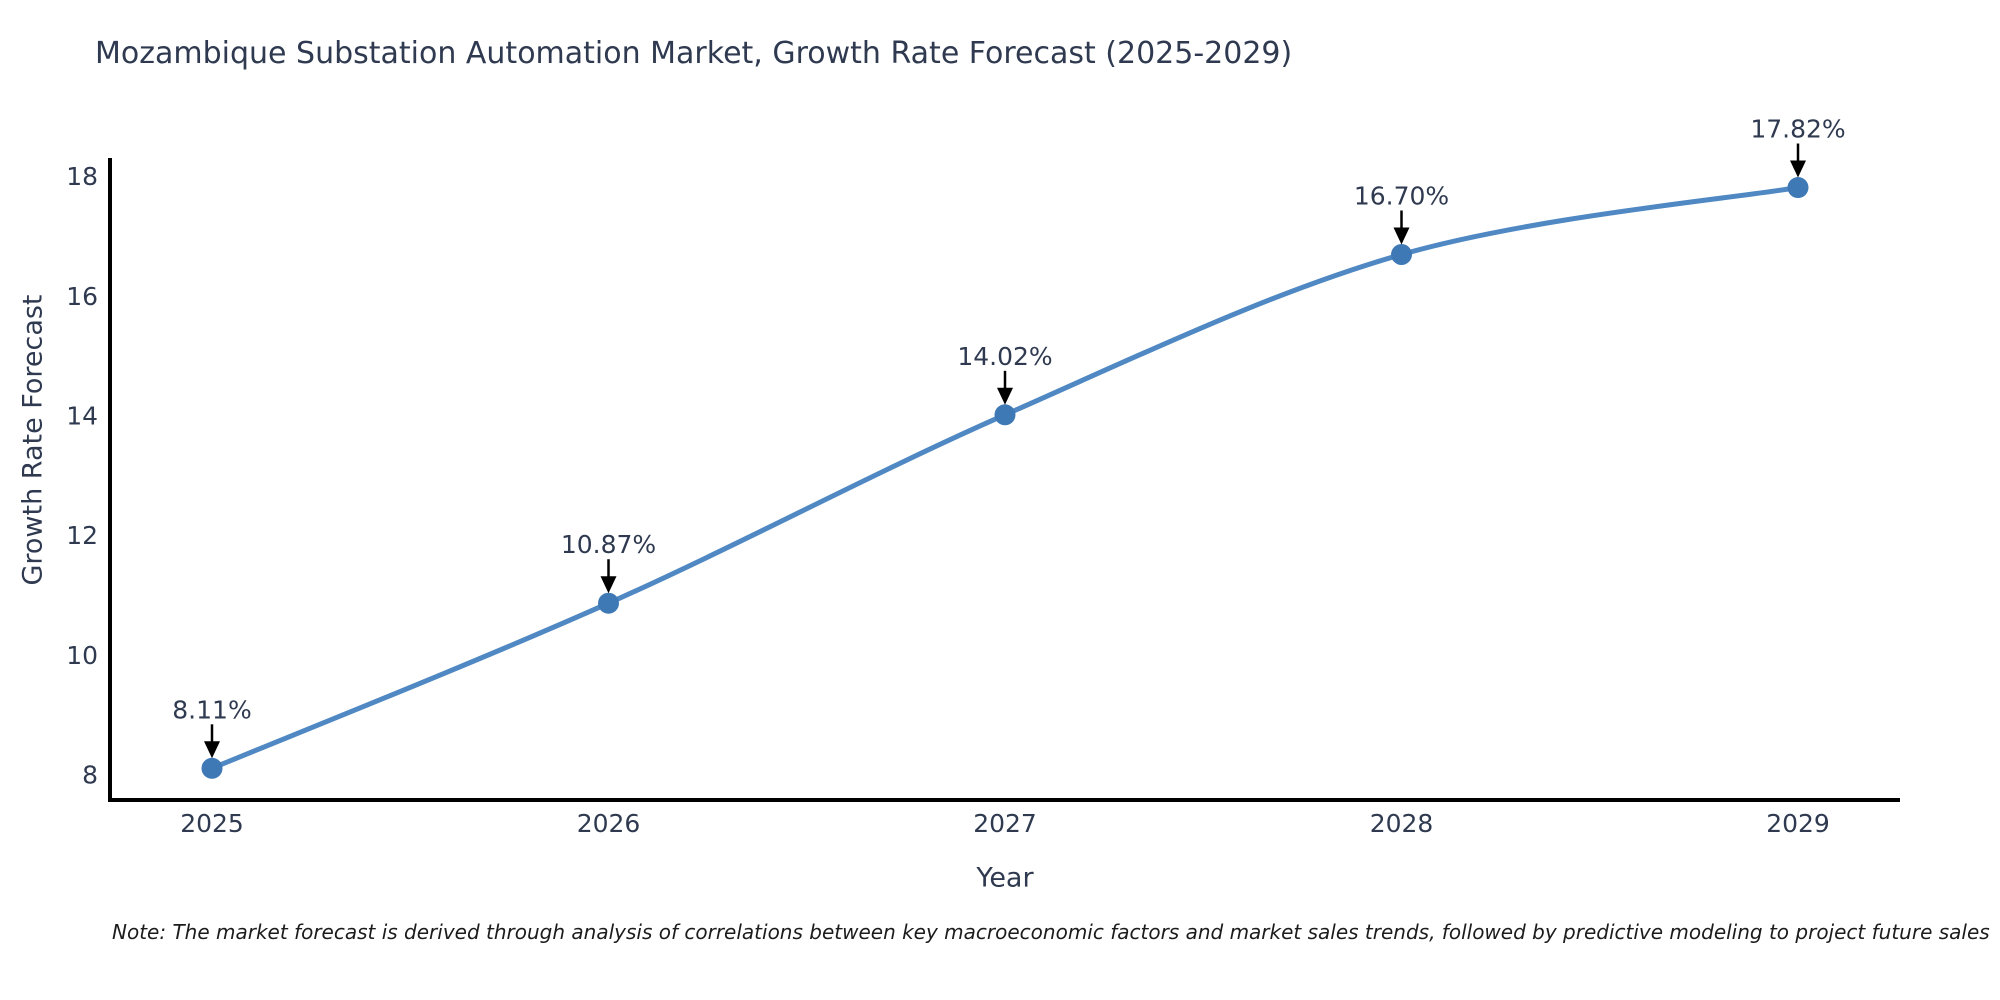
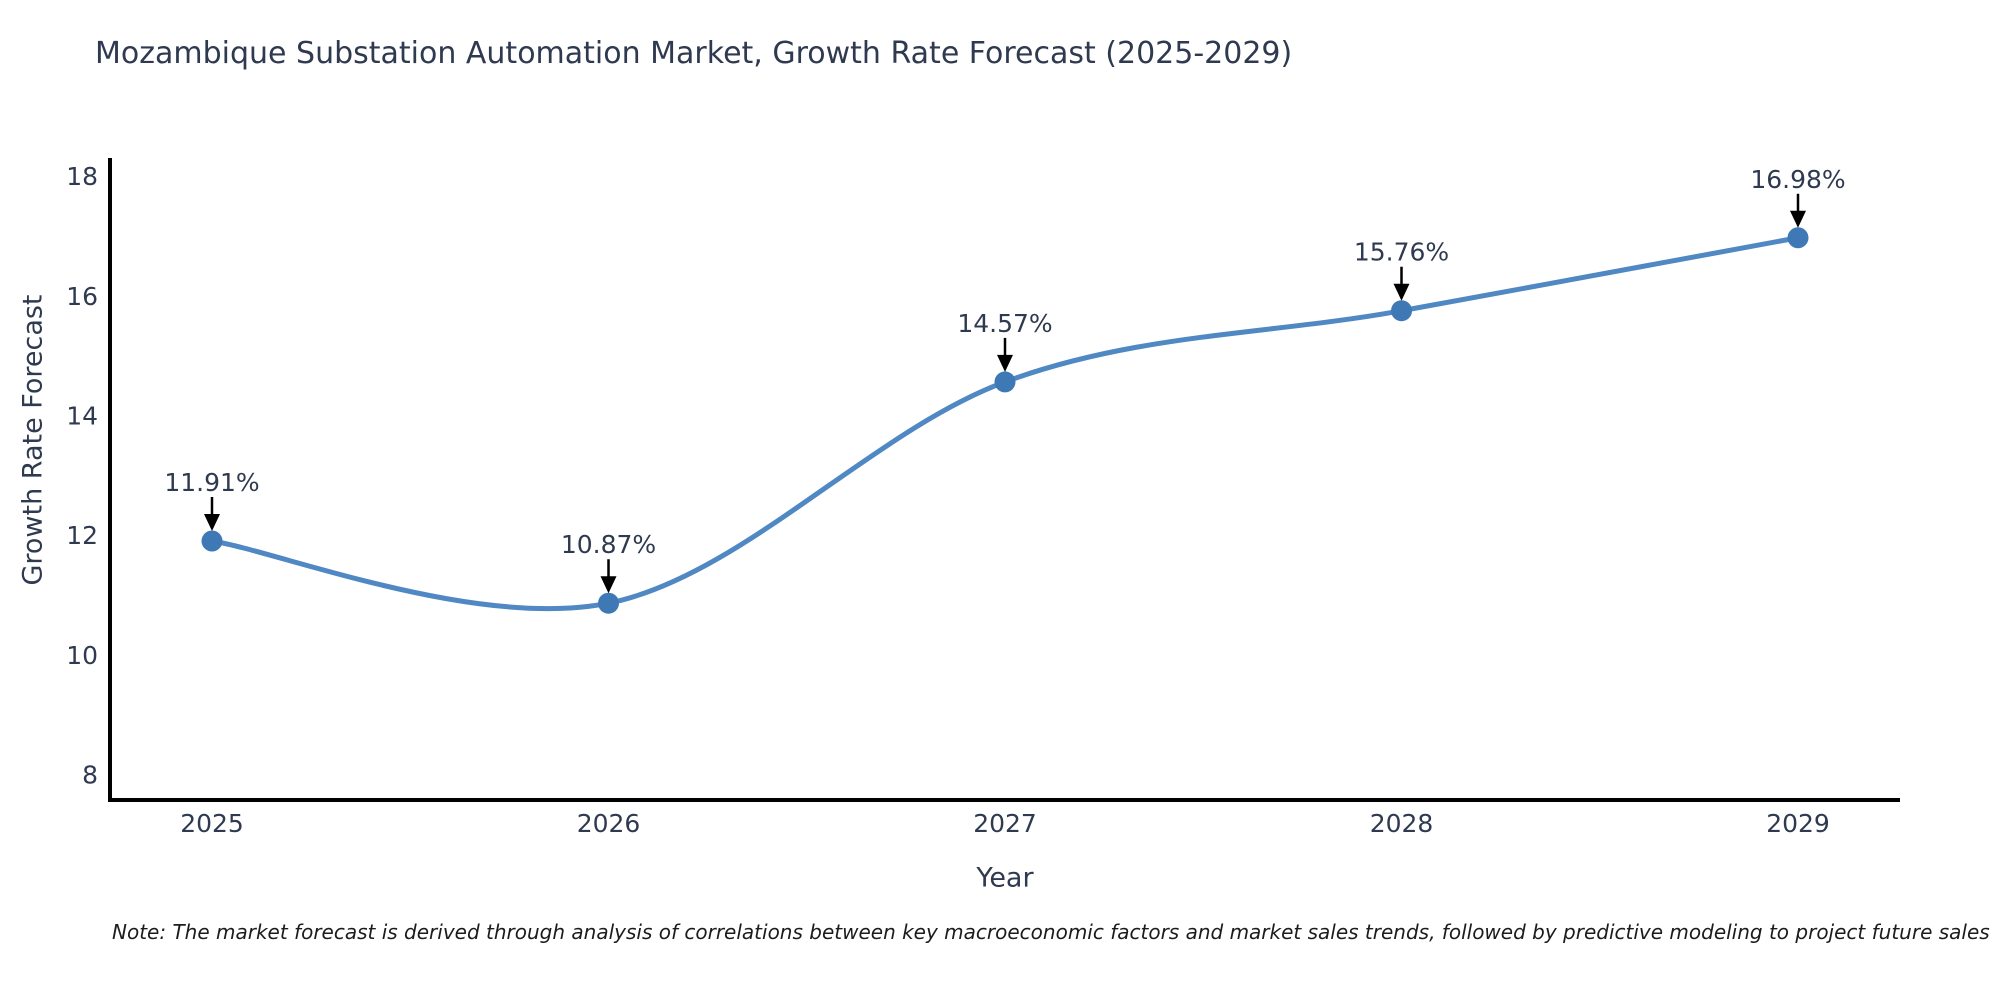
2025: 8.11% -> 11.91%
2027: 14.02% -> 14.57%
2028: 16.70% -> 15.76%
2029: 17.82% -> 16.98%
